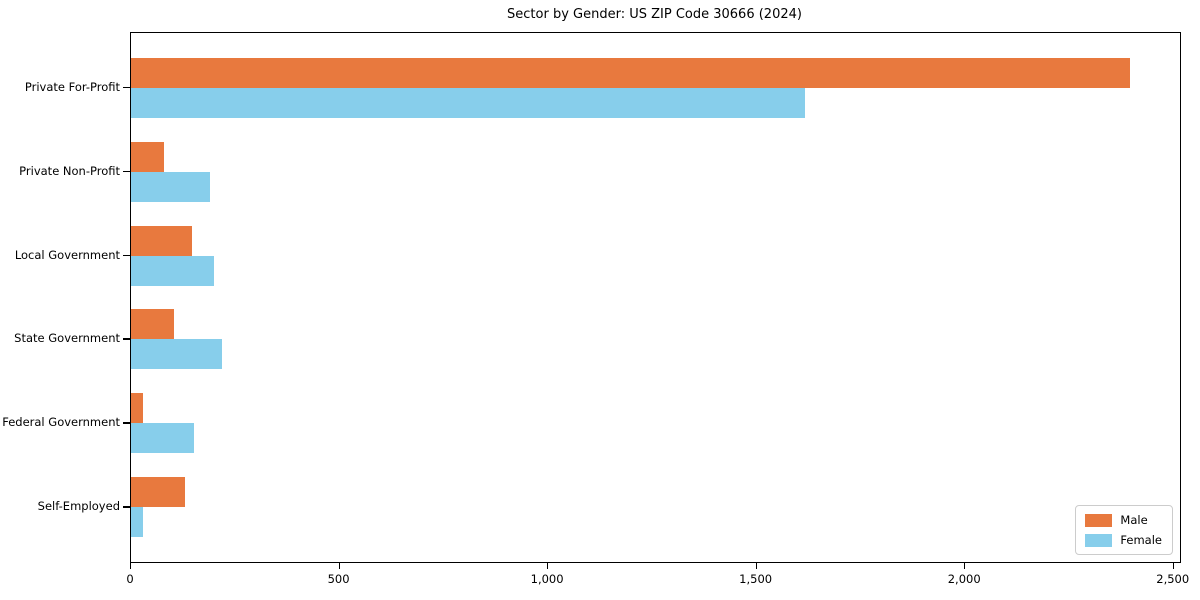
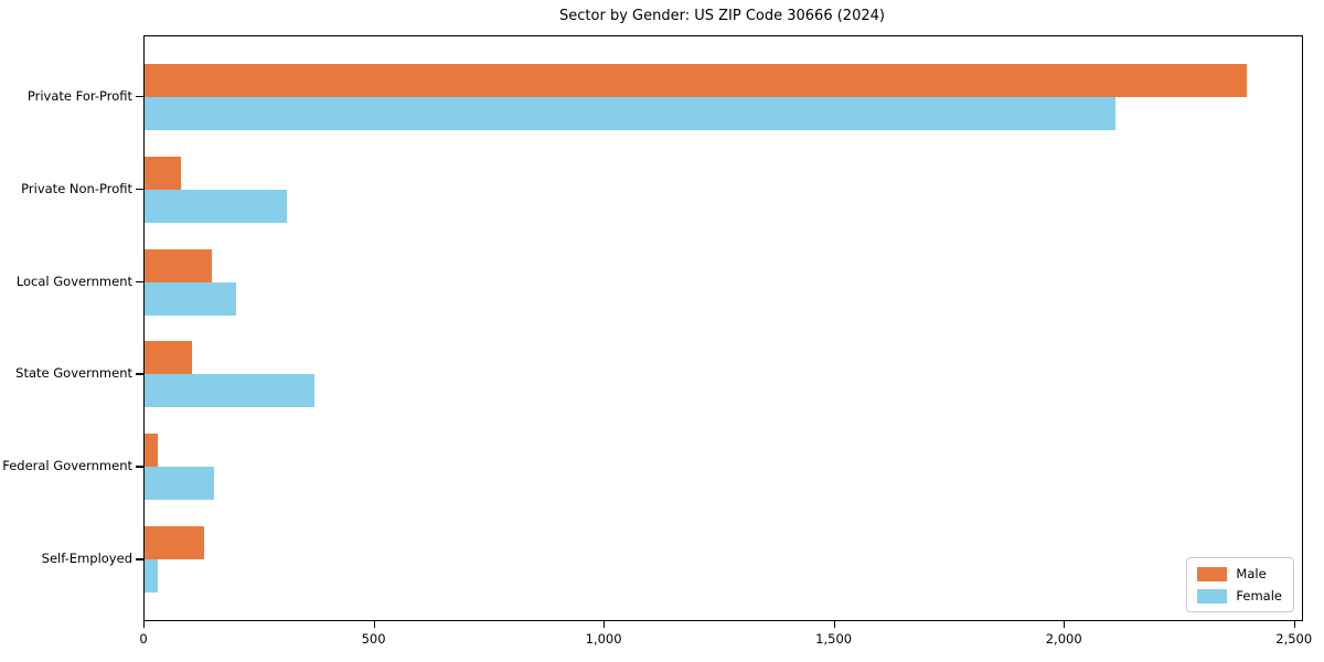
Female/Private For-Profit: 1620 -> 2110
Female/Private Non-Profit: 190 -> 310
Female/State Government: 220 -> 370
